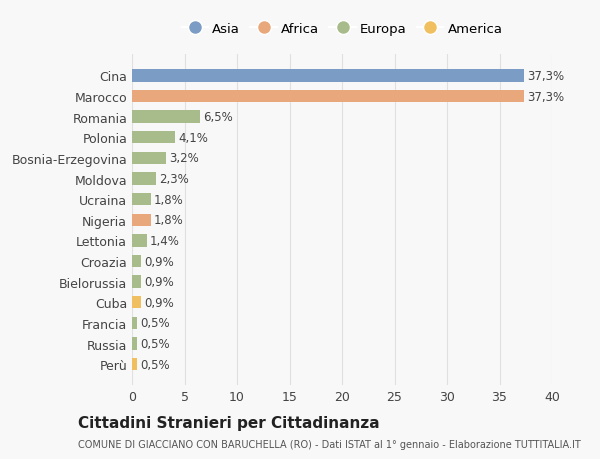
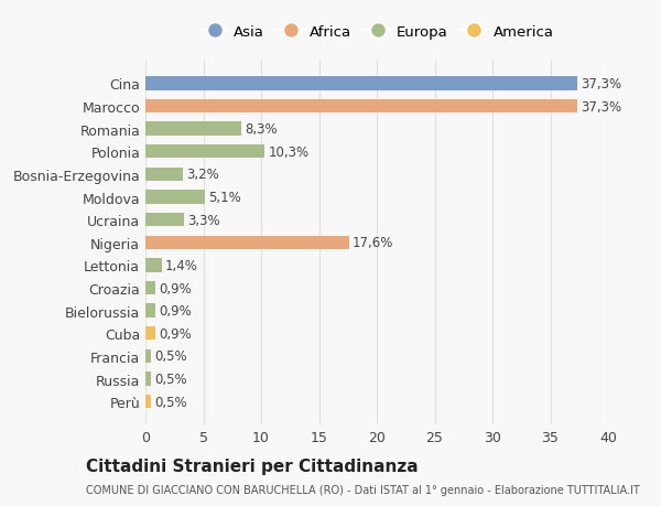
Romania: 6,5% -> 8,3%
Polonia: 4,1% -> 10,3%
Moldova: 2,3% -> 5,1%
Ucraina: 1,8% -> 3,3%
Nigeria: 1,8% -> 17,6%
